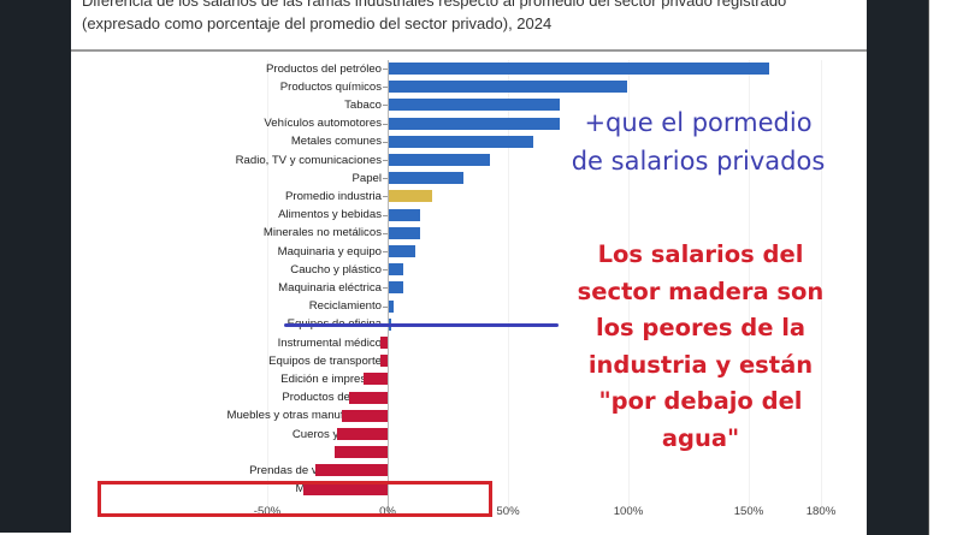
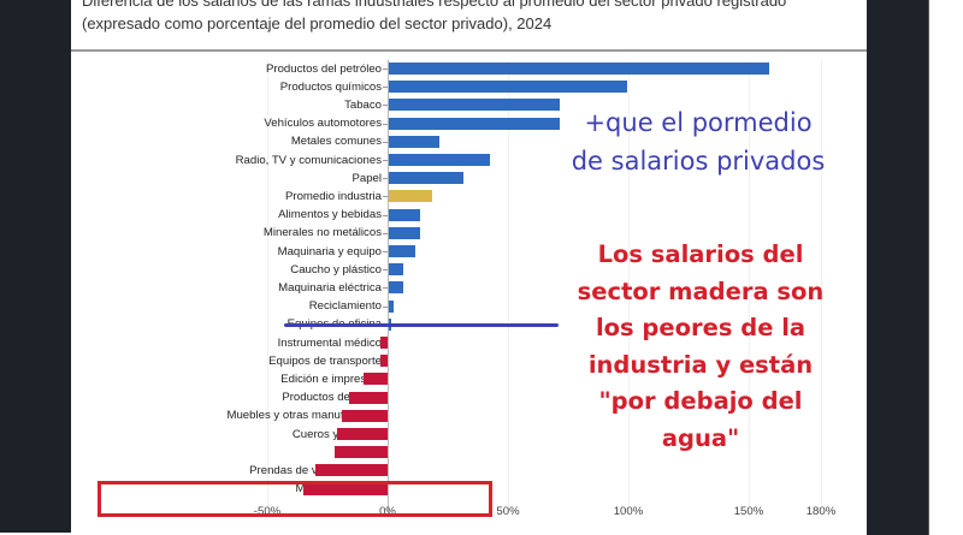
Metales comunes: 60% -> 21%
